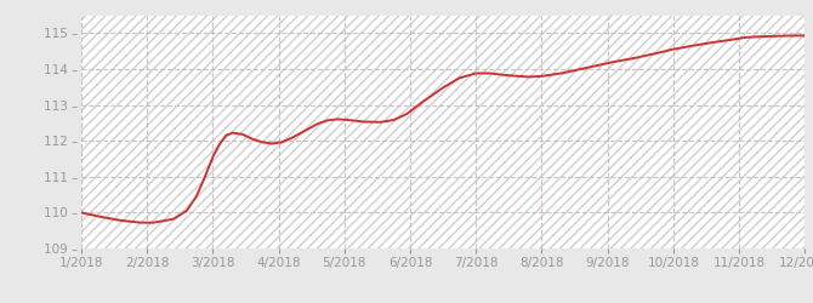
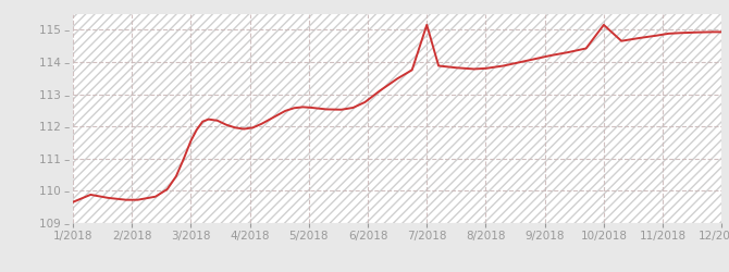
1/2018: 110.00 – -> 109.65 –
7/2018: 113.88 – -> 115.15 –
10/2018: 114.55 – -> 115.15 –
